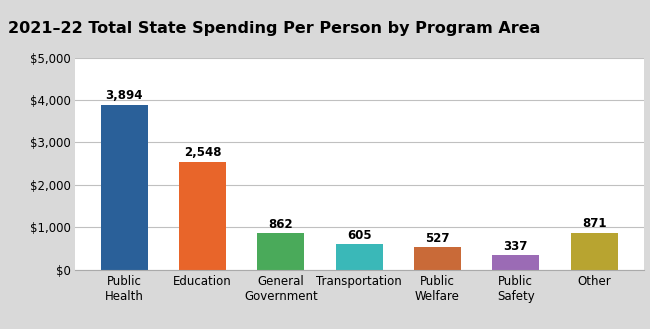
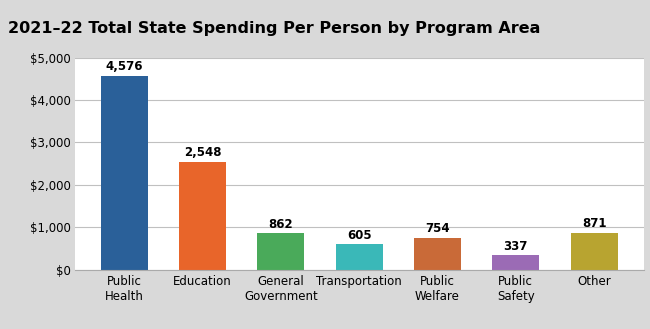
Public Health: 3,894 -> 4,576
Public Welfare: 527 -> 754
